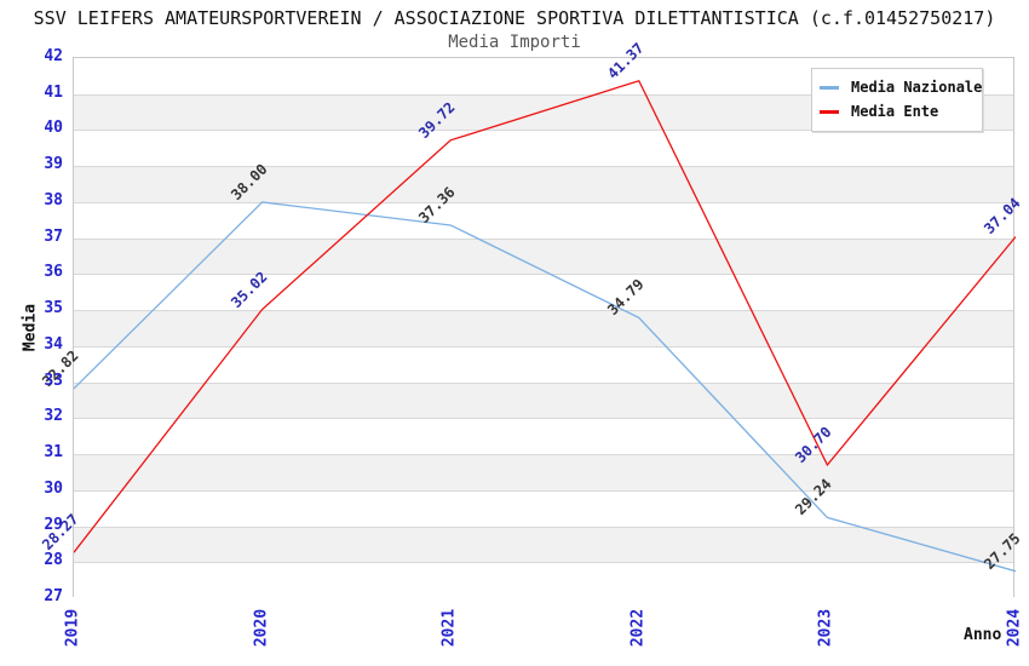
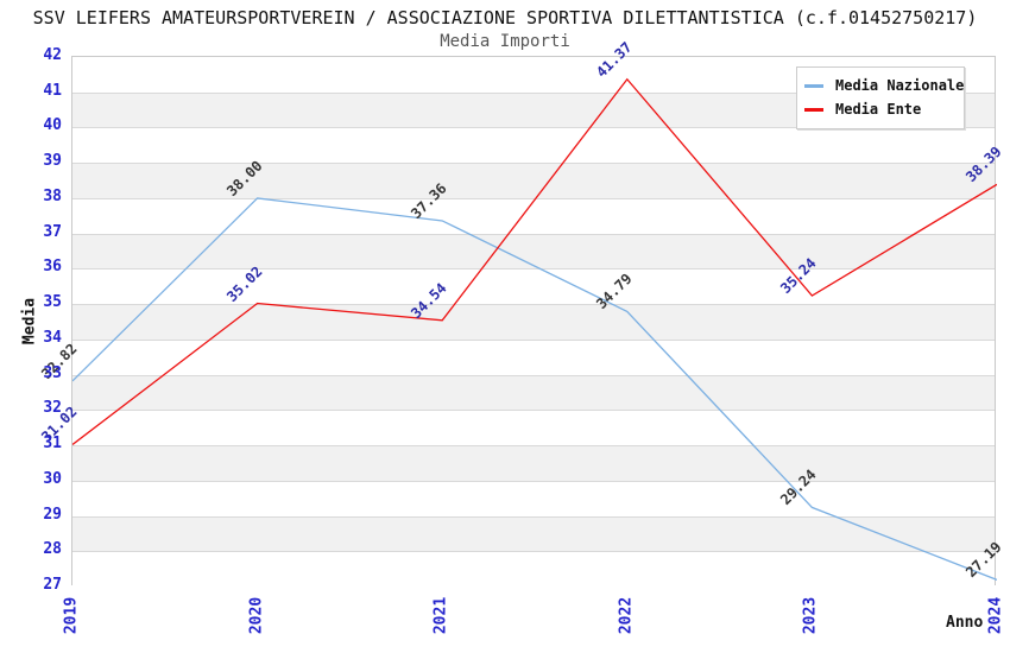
Media Ente/2019: 28.27 -> 31.02
Media Ente/2021: 39.72 -> 34.54
Media Ente/2023: 30.70 -> 35.24
Media Nazionale/2024: 27.75 -> 27.19
Media Ente/2024: 37.04 -> 38.39
